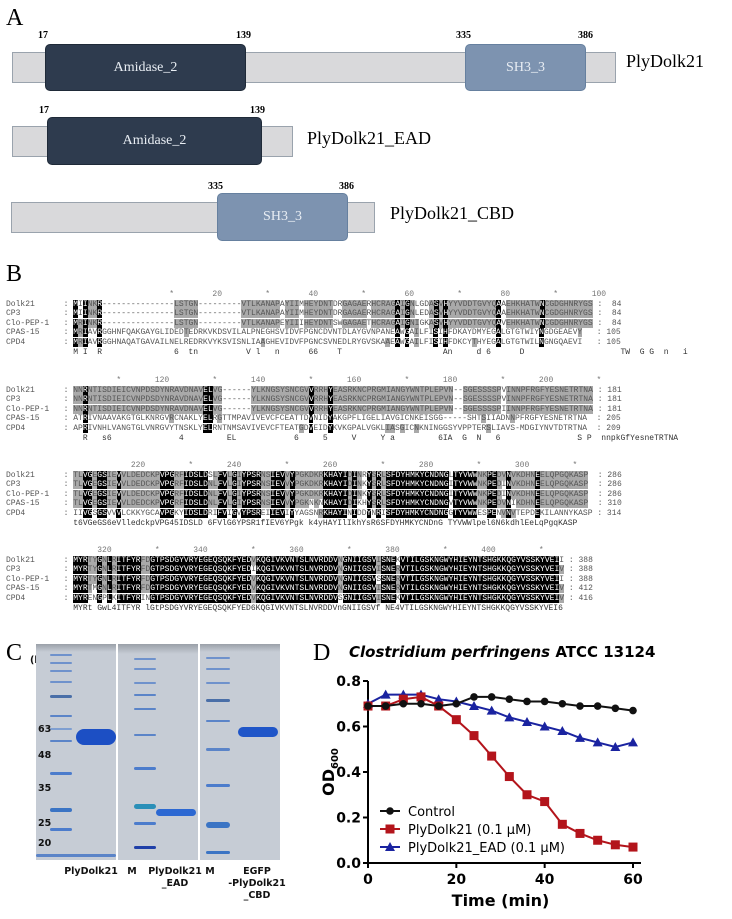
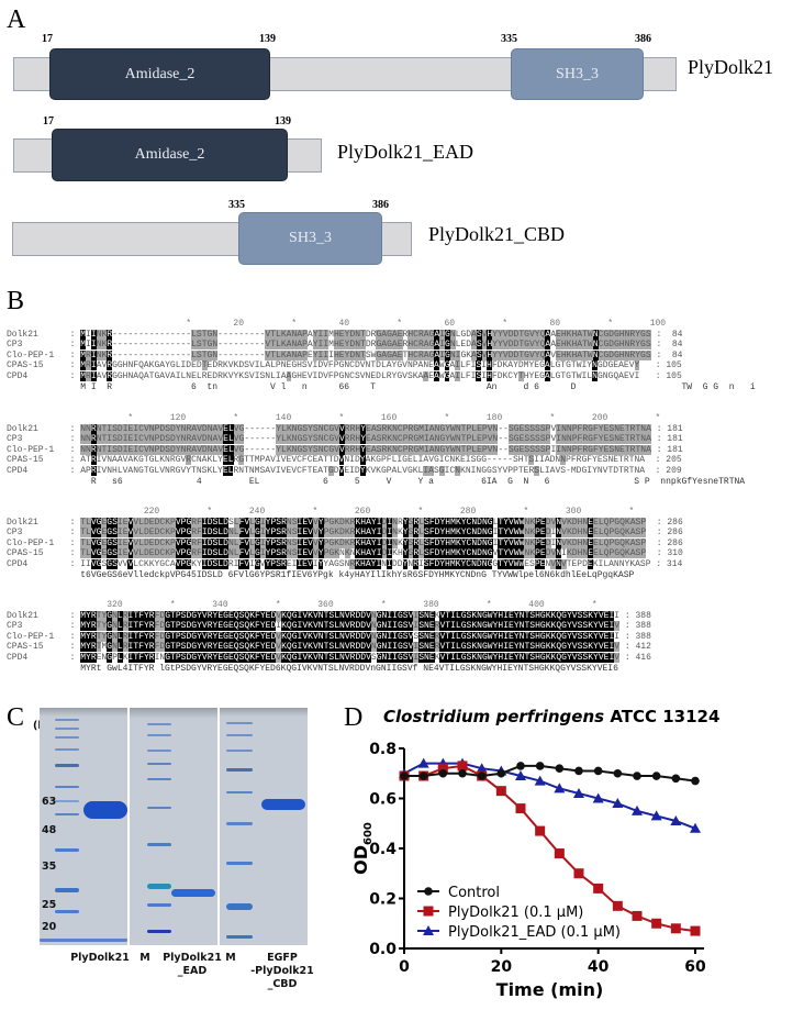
PlyDolk21 (0.1 μM)/40: 0.27 -> 0.24
PlyDolk21_EAD (0.1 μM)/60: 0.53 -> 0.48
